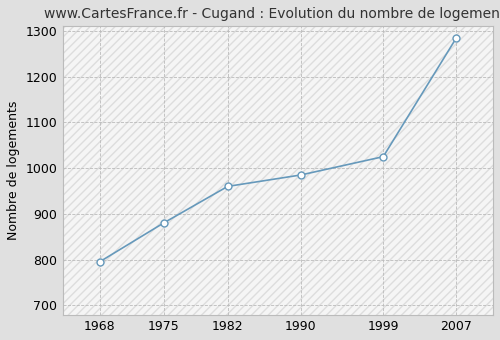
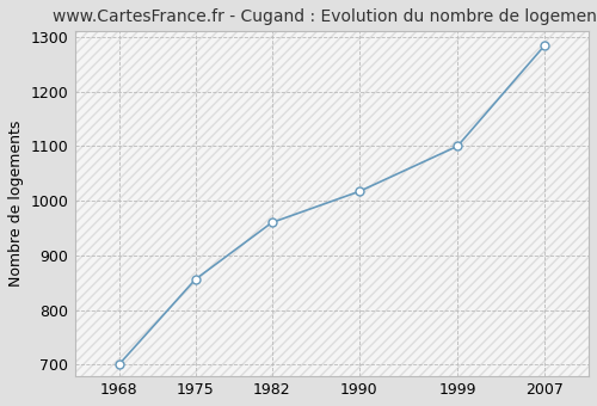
1968: 795 -> 700
1975: 880 -> 856
1990: 985 -> 1017
1999: 1025 -> 1100
